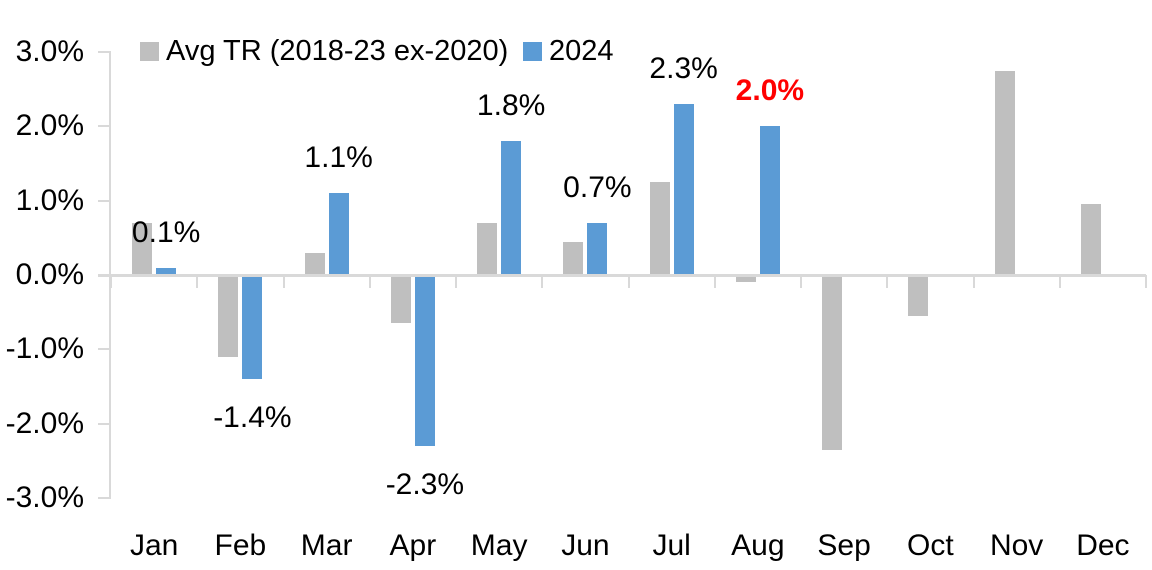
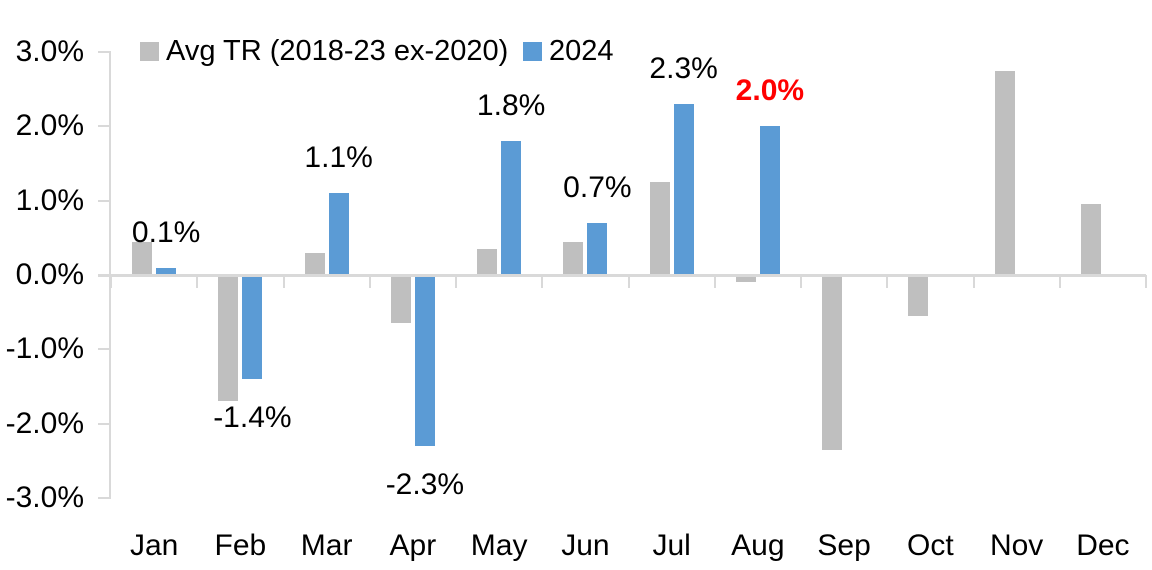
Avg TR (2018-23 ex-2020)/Jan: 0.7% -> 0.5%
Avg TR (2018-23 ex-2020)/Feb: -1.1% -> -1.7%
Avg TR (2018-23 ex-2020)/May: 0.7% -> 0.3%
